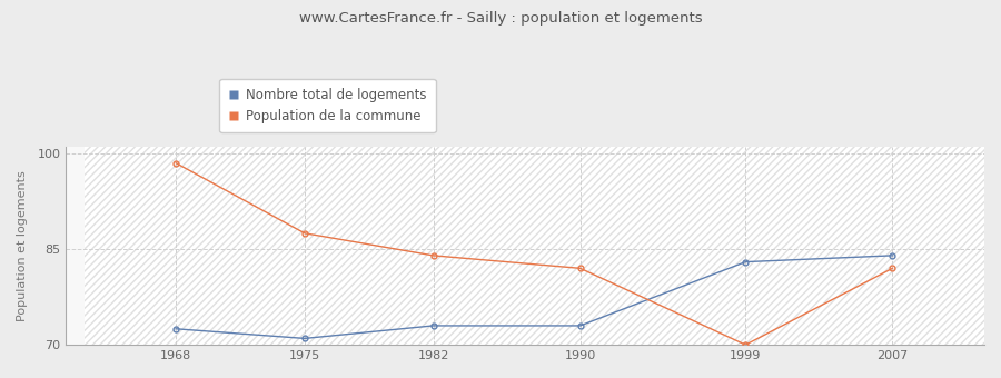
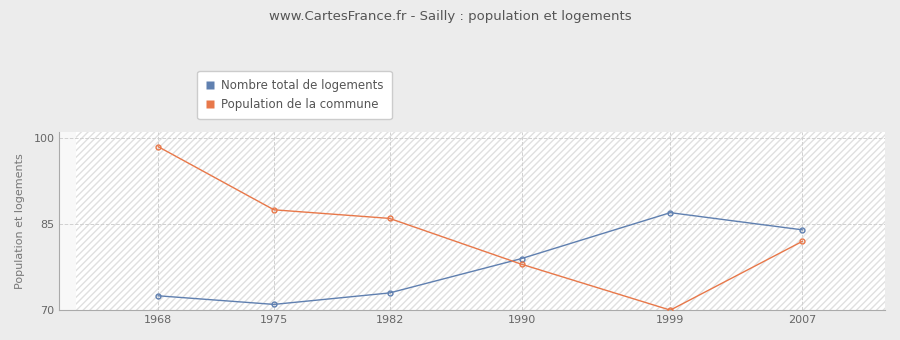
Population de la commune/1982: 84.0 -> 86.0
Nombre total de logements/1990: 73.0 -> 79.0
Population de la commune/1990: 82.0 -> 78.0
Nombre total de logements/1999: 83.0 -> 87.0
